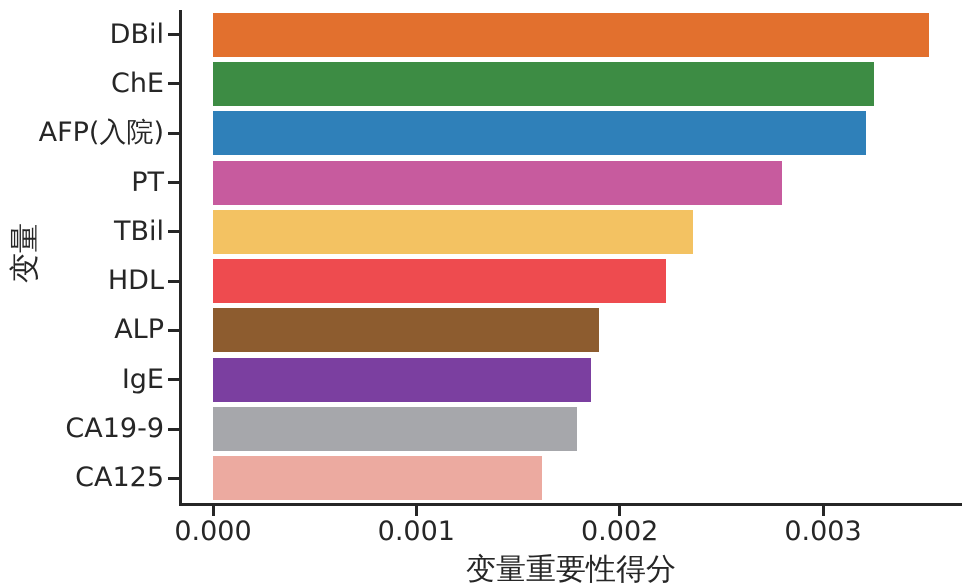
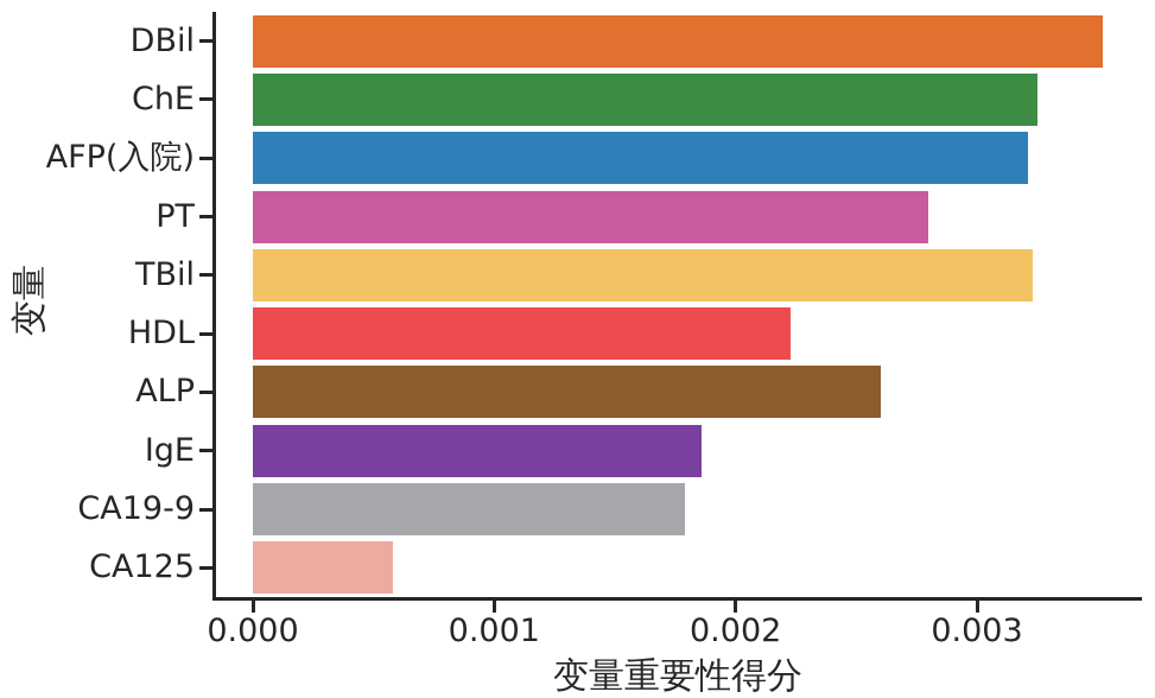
TBil: 0.00236 -> 0.00323
ALP: 0.00190 -> 0.00260
CA125: 0.00162 -> 0.00058
